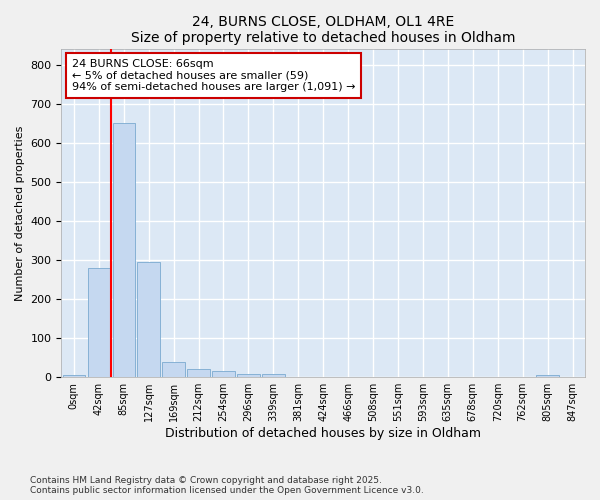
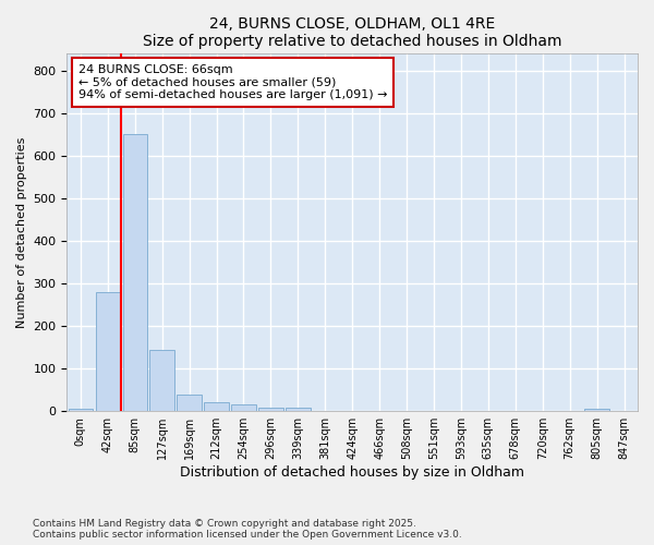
127sqm: 295 -> 143
